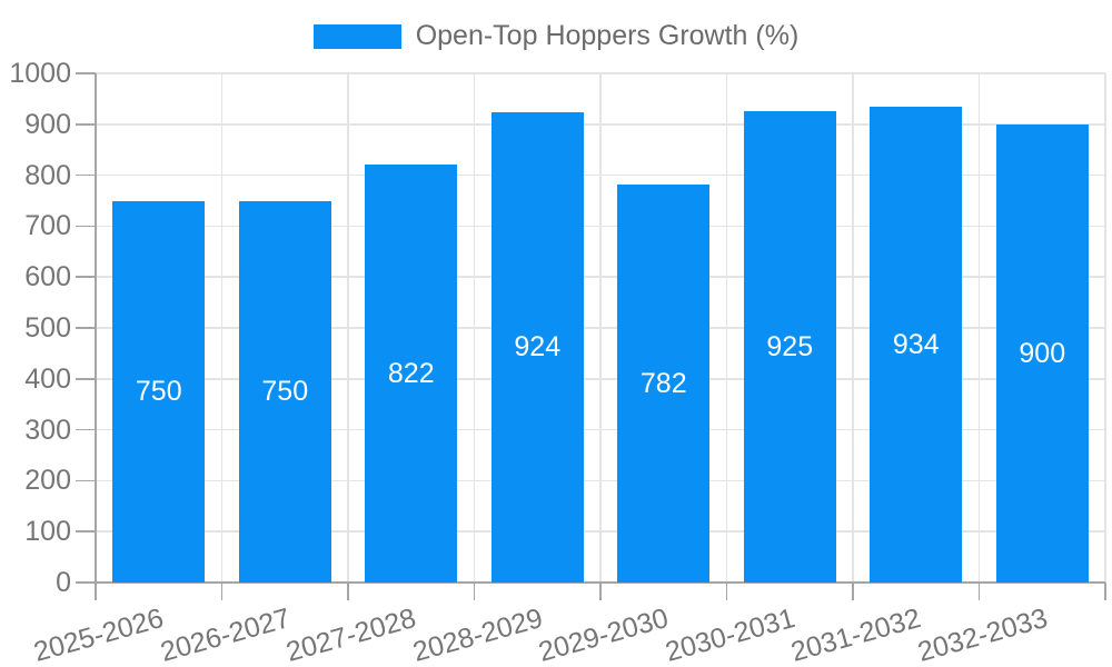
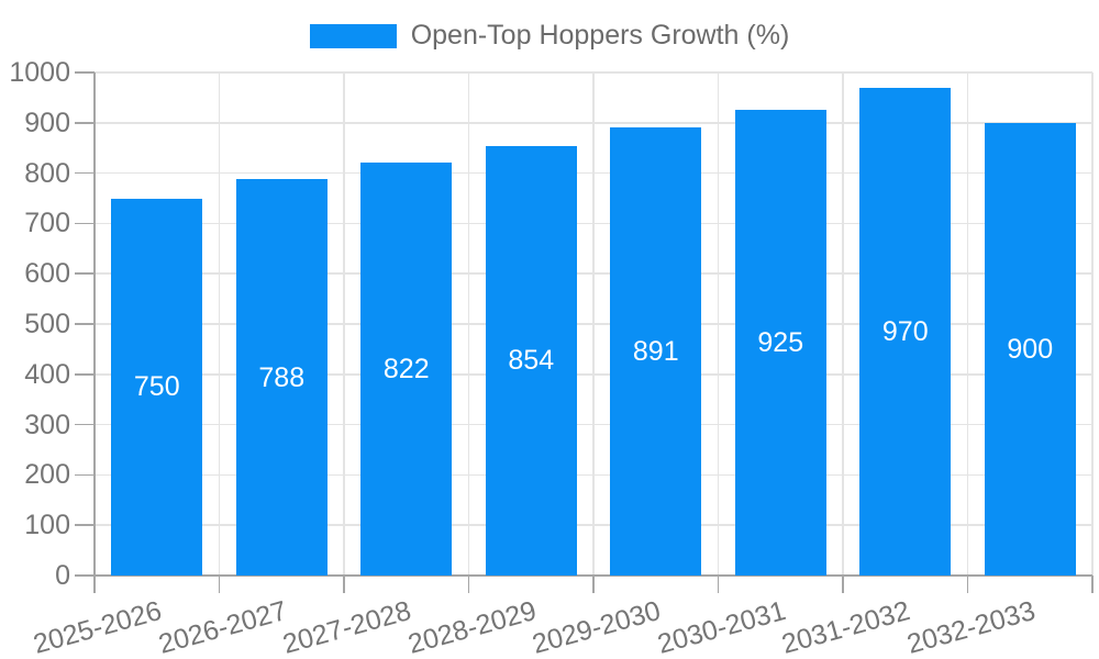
2026-2027: 750 -> 788
2028-2029: 924 -> 854
2029-2030: 782 -> 891
2031-2032: 934 -> 970
